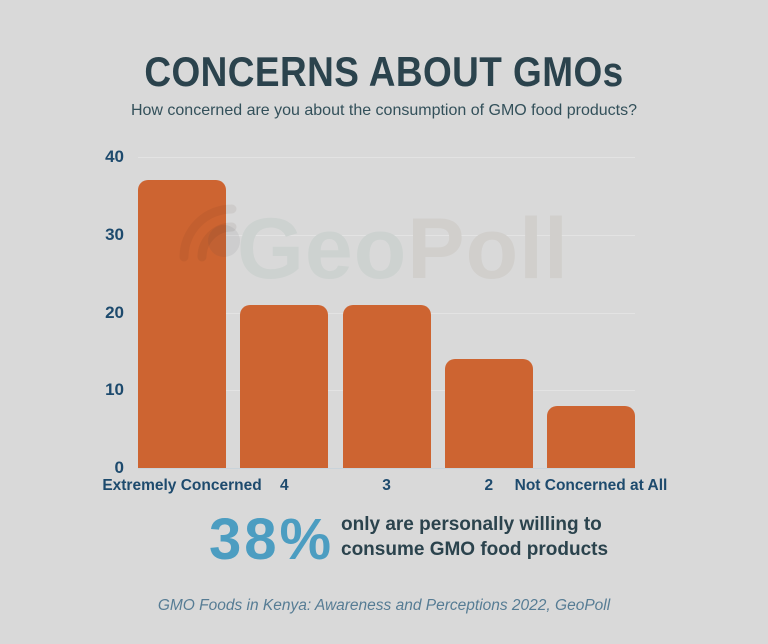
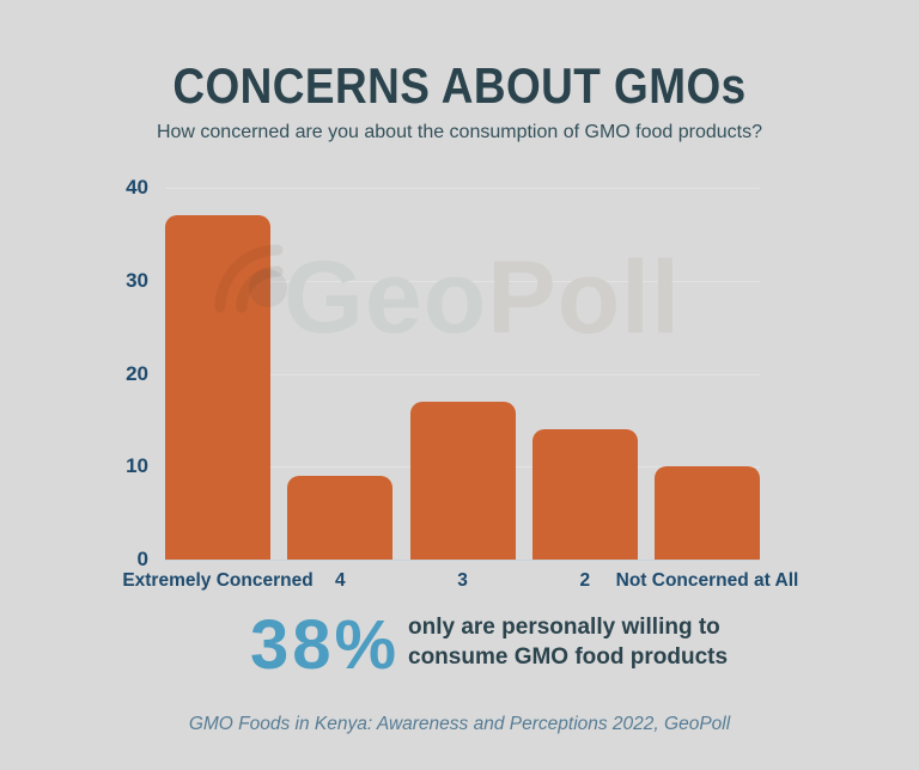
4: 21 -> 9
3: 21 -> 17
Not Concerned at All: 8 -> 10
